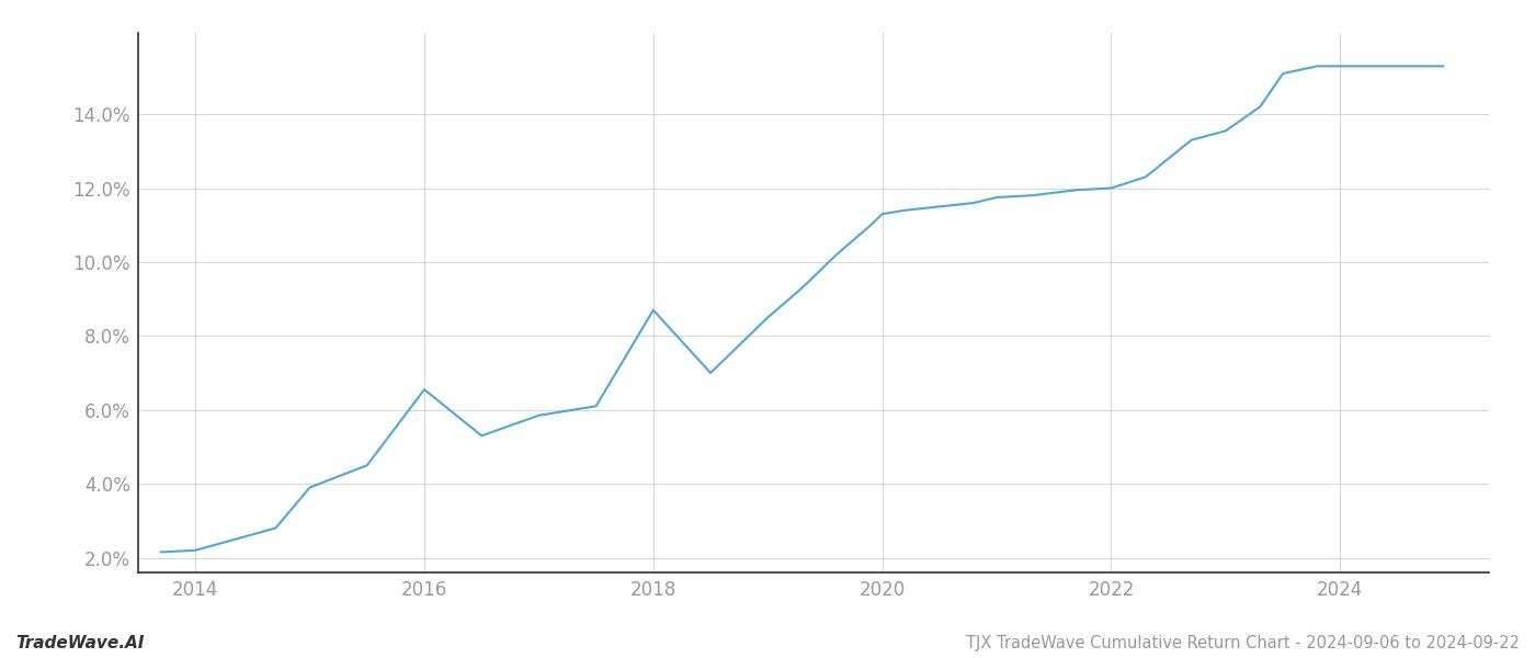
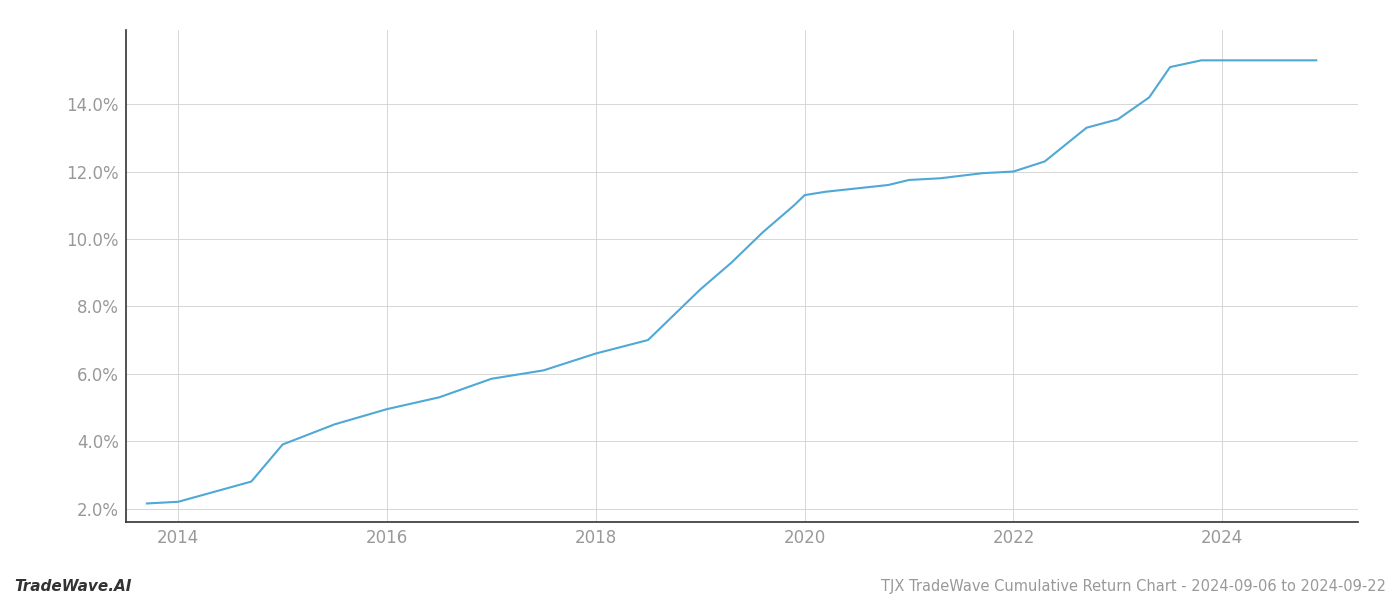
2016: 6.55% -> 4.95%
2018: 8.70% -> 6.60%
